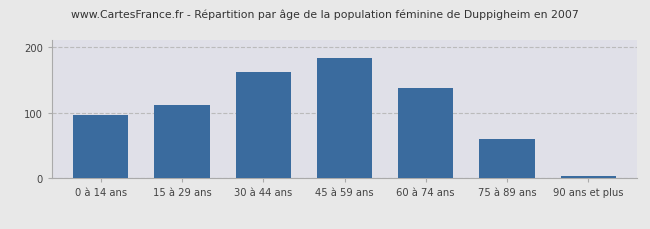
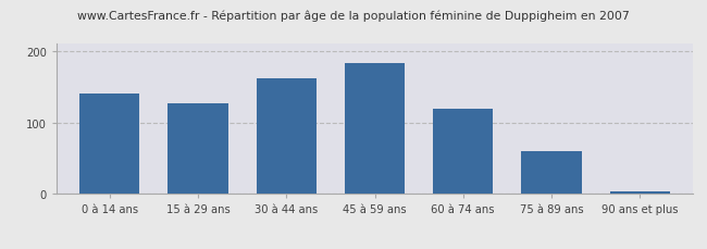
0 à 14 ans: 96 -> 140
15 à 29 ans: 112 -> 127
60 à 74 ans: 138 -> 120
